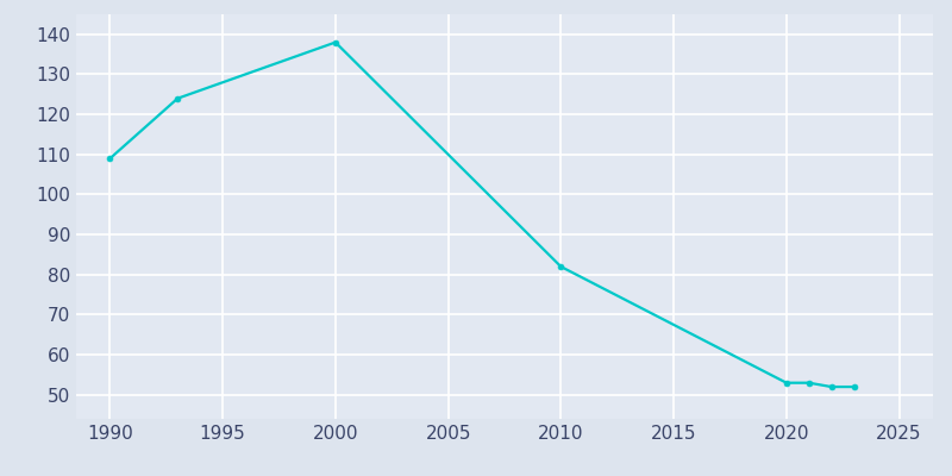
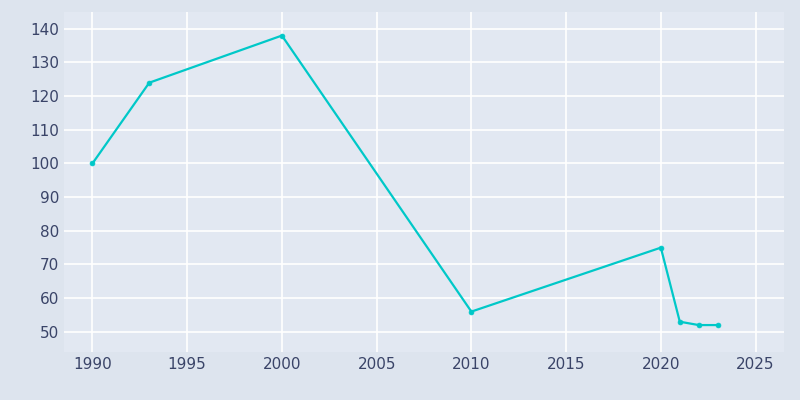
1990: 109 -> 100
2010: 82 -> 56
2020: 53 -> 75
